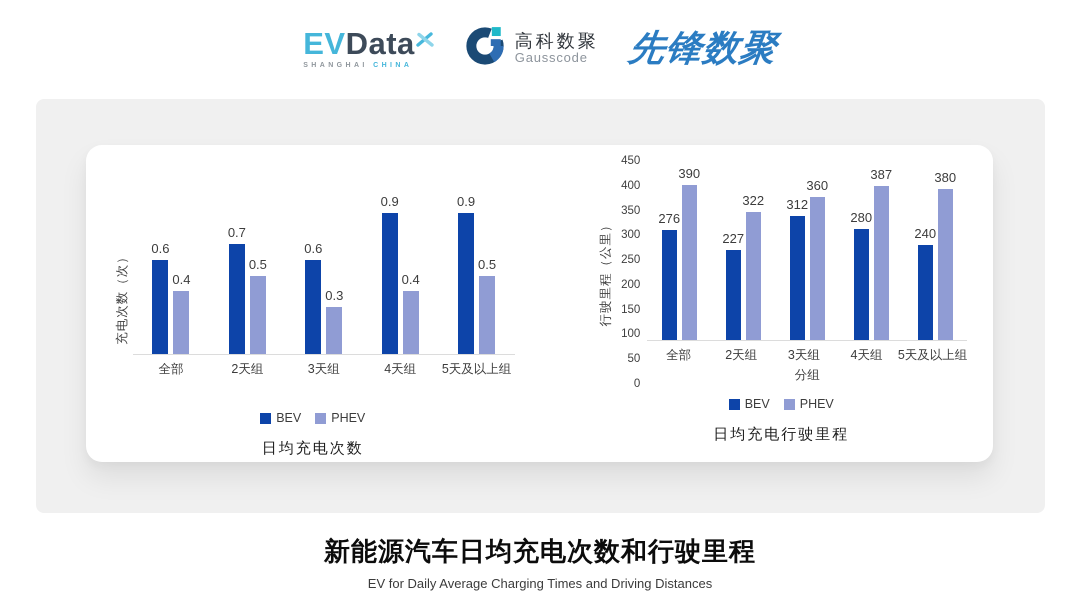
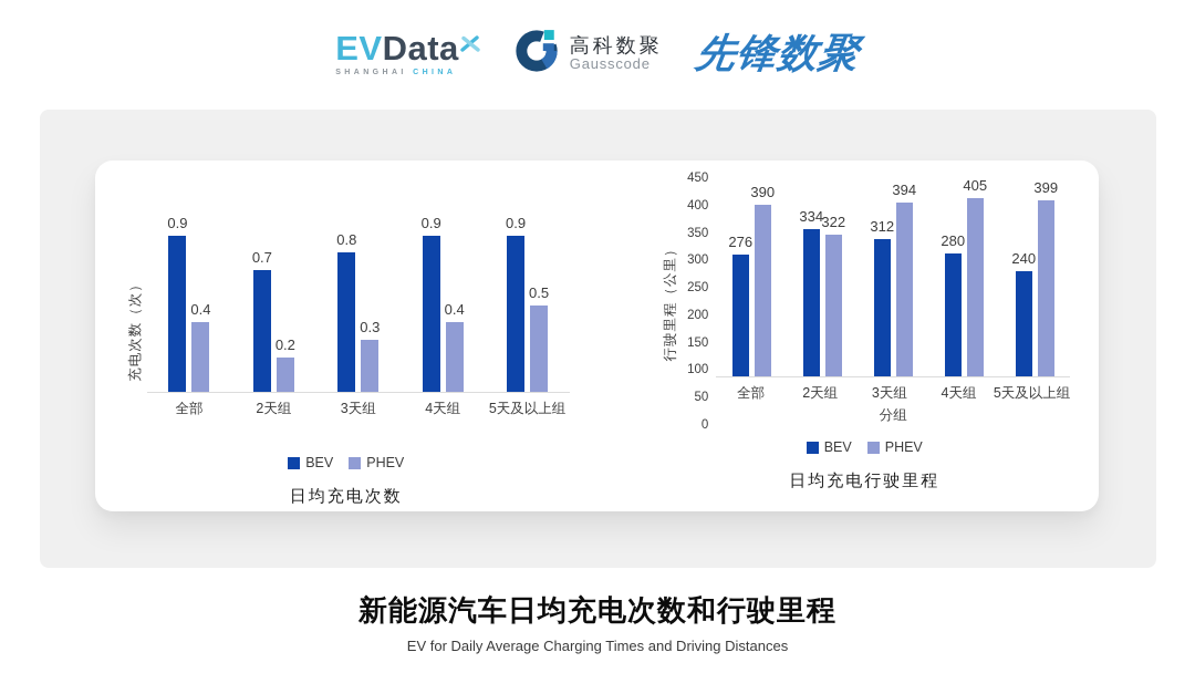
日均充电次数/BEV/全部: 0.6 -> 0.9
日均充电次数/PHEV/2天组: 0.5 -> 0.2
日均充电次数/BEV/3天组: 0.6 -> 0.8
日均充电行驶里程/BEV/2天组: 227 -> 334
日均充电行驶里程/PHEV/3天组: 360 -> 394
日均充电行驶里程/PHEV/4天组: 387 -> 405
日均充电行驶里程/PHEV/5天及以上组: 380 -> 399
